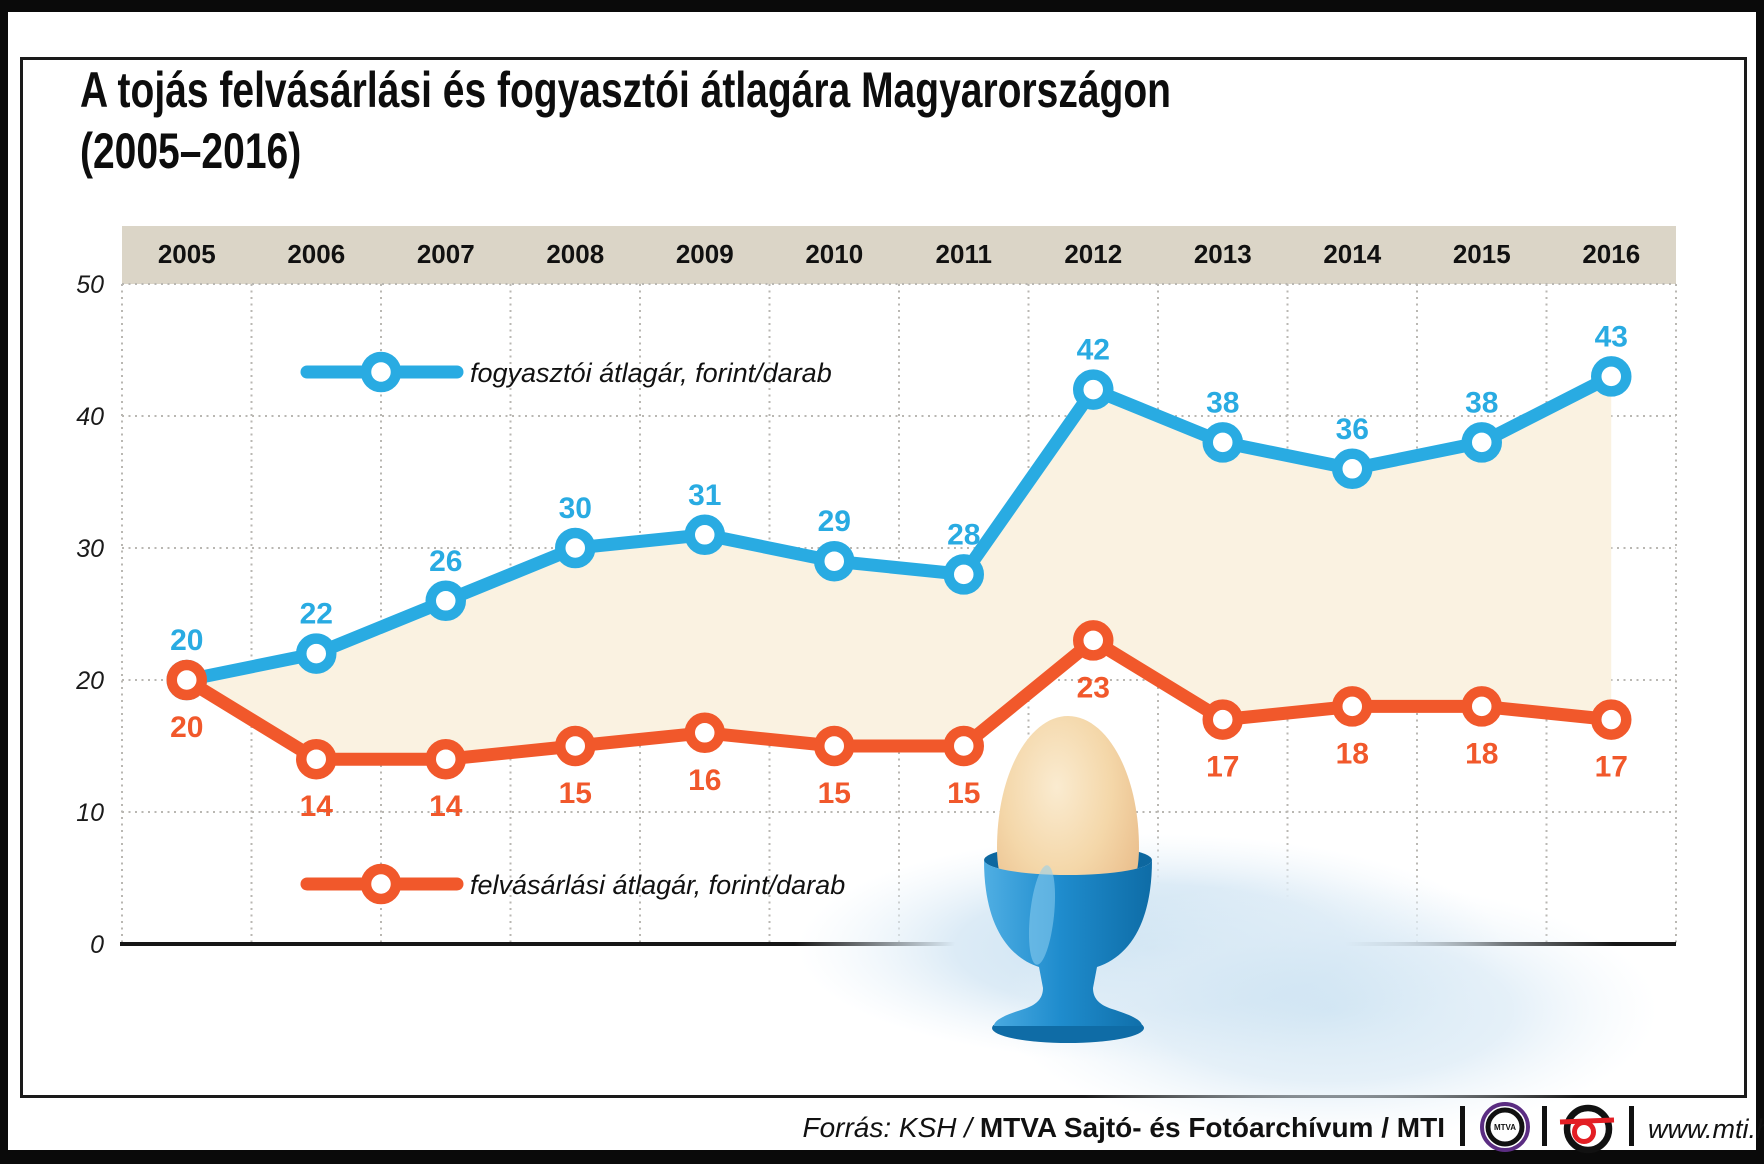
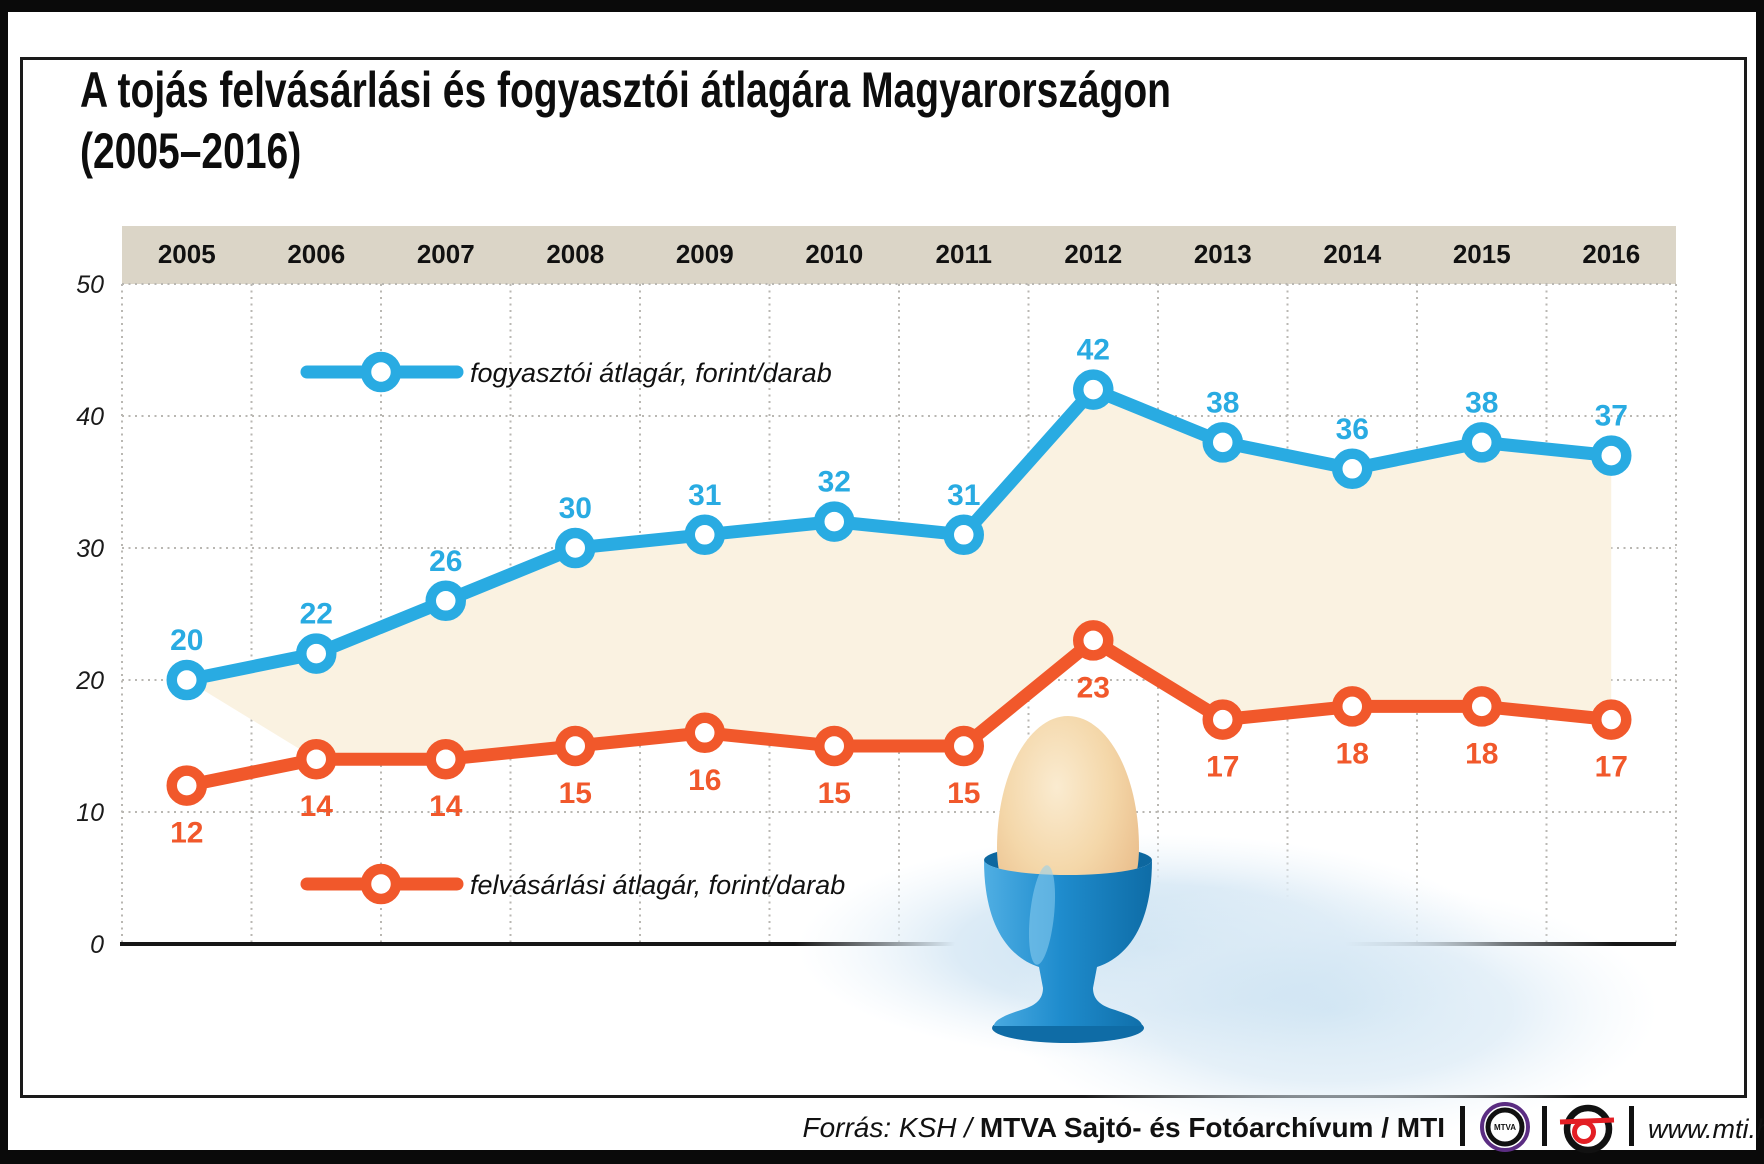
felvásárlási átlagár, forint/darab/2005: 20 -> 12
fogyasztói átlagár, forint/darab/2010: 29 -> 32
fogyasztói átlagár, forint/darab/2011: 28 -> 31
fogyasztói átlagár, forint/darab/2016: 43 -> 37
